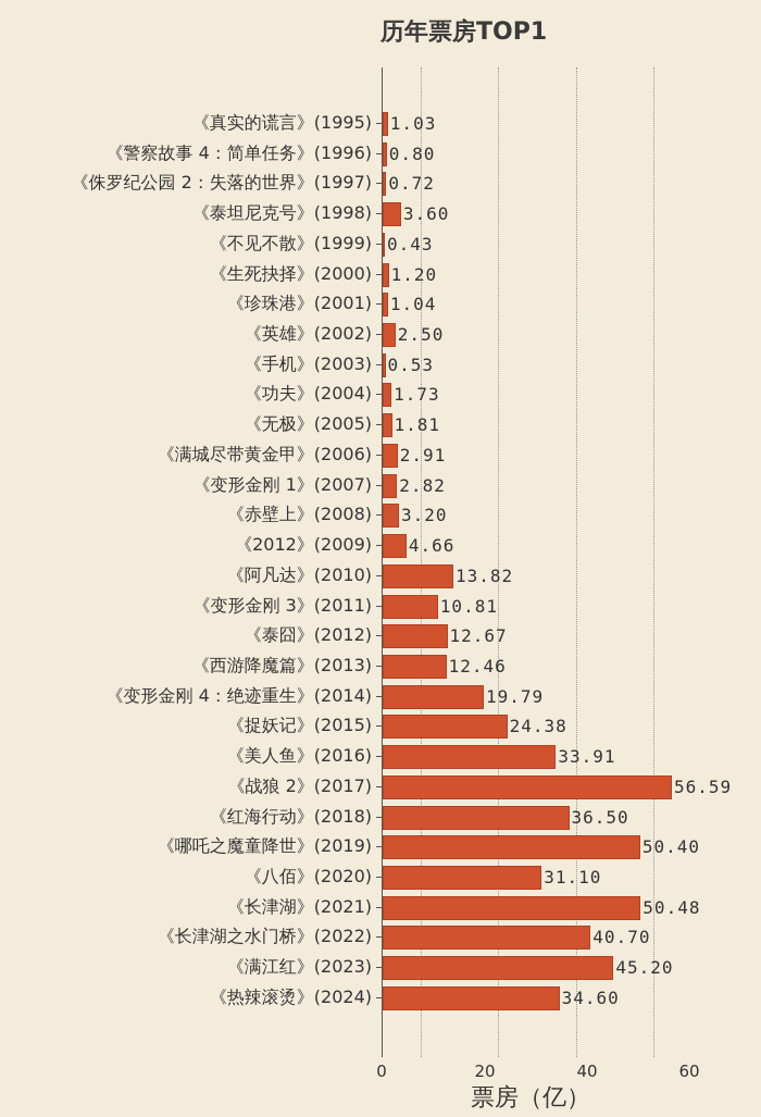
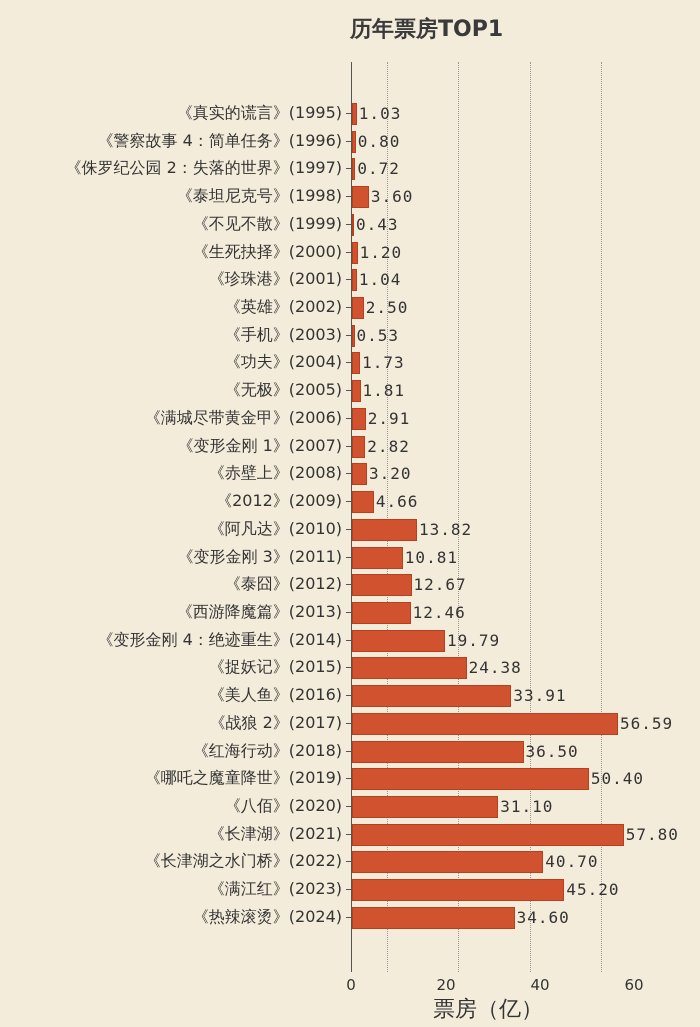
《长津湖》(2021): 50.48 -> 57.80
